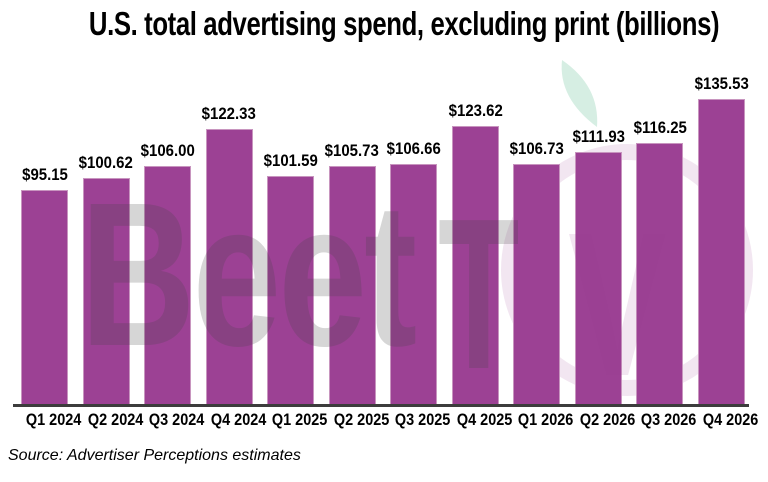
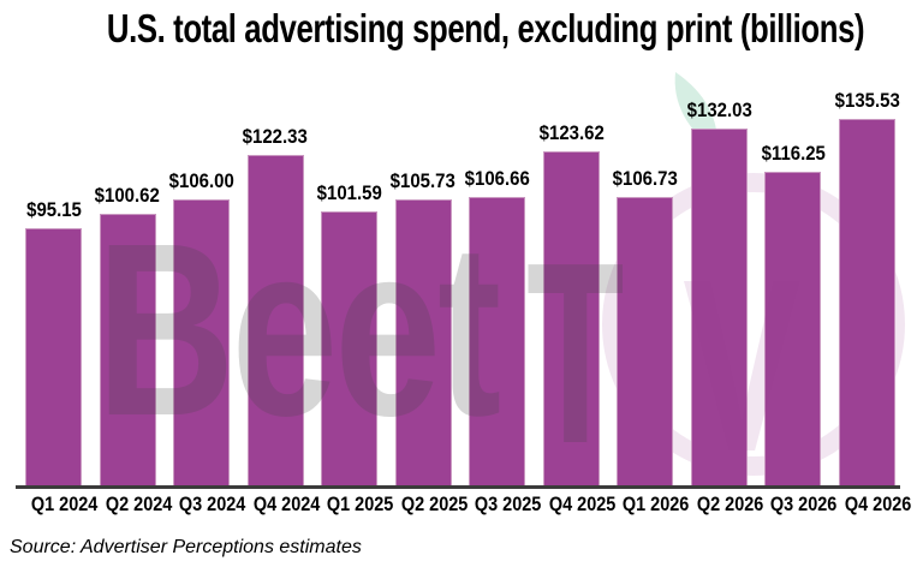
Q2 2026: $111.93 -> $132.03
